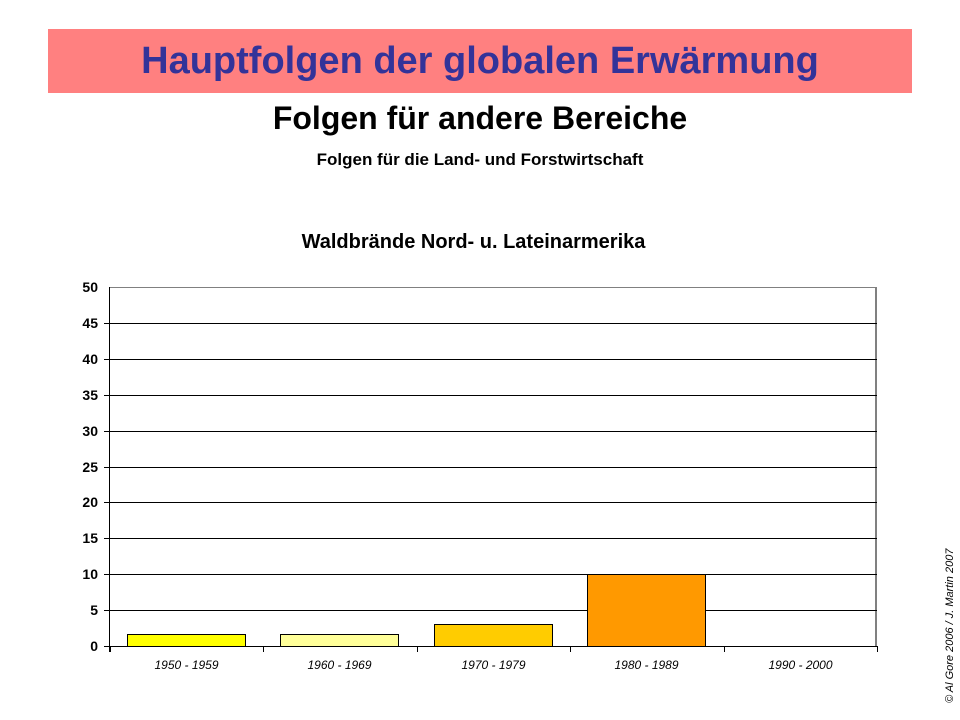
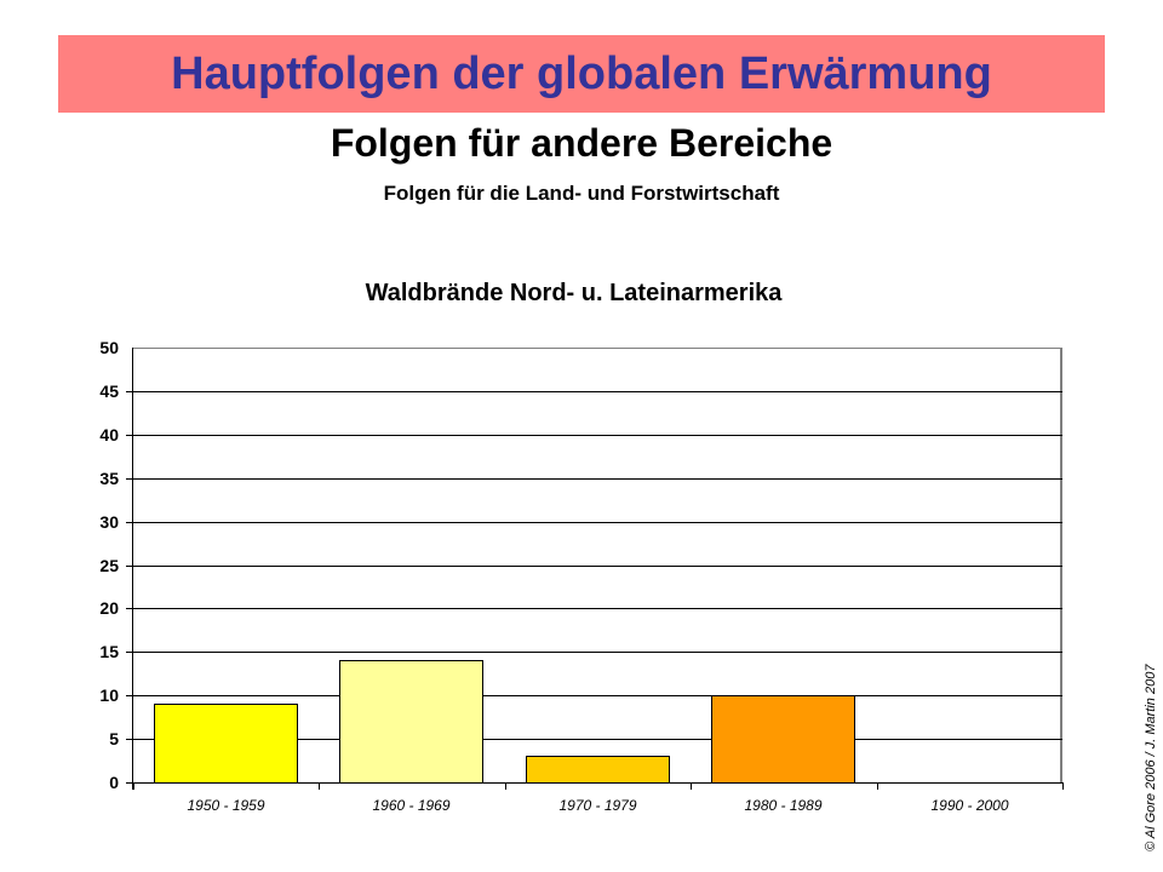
1950 - 1959: 2 -> 9
1960 - 1969: 2 -> 14
